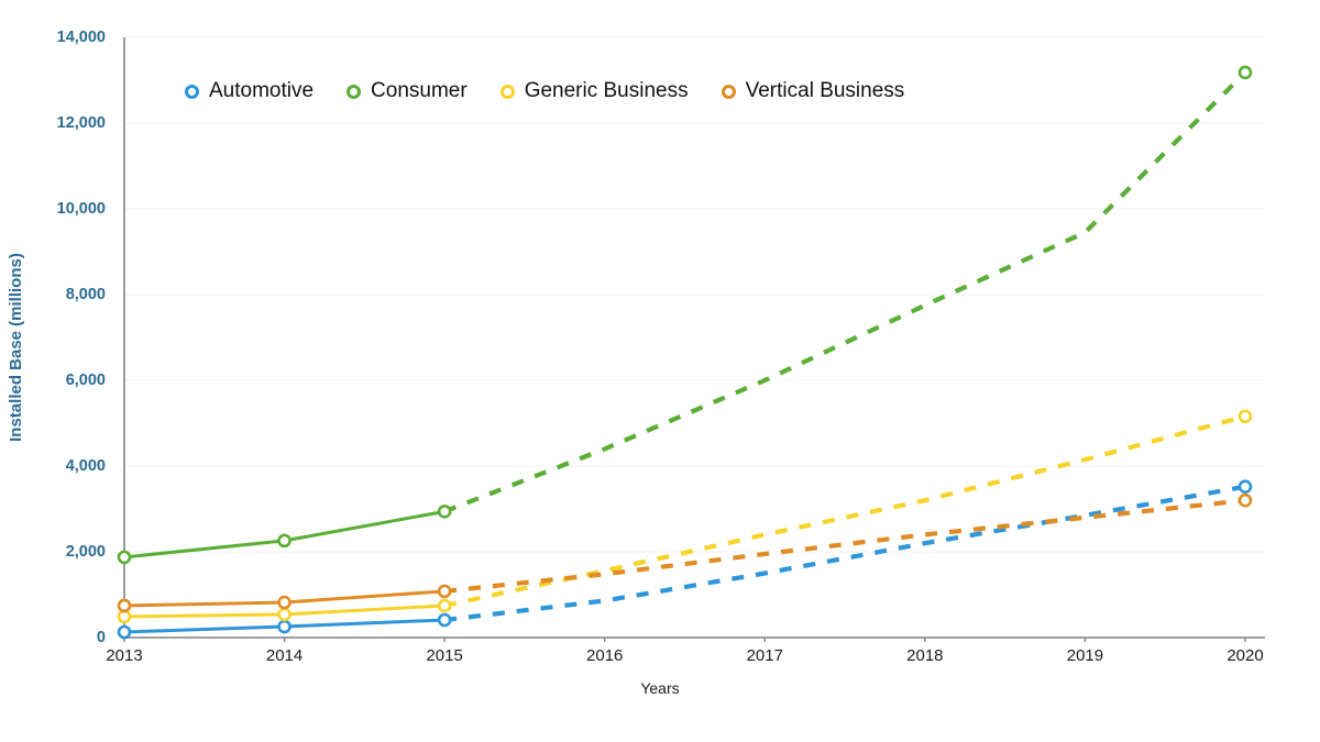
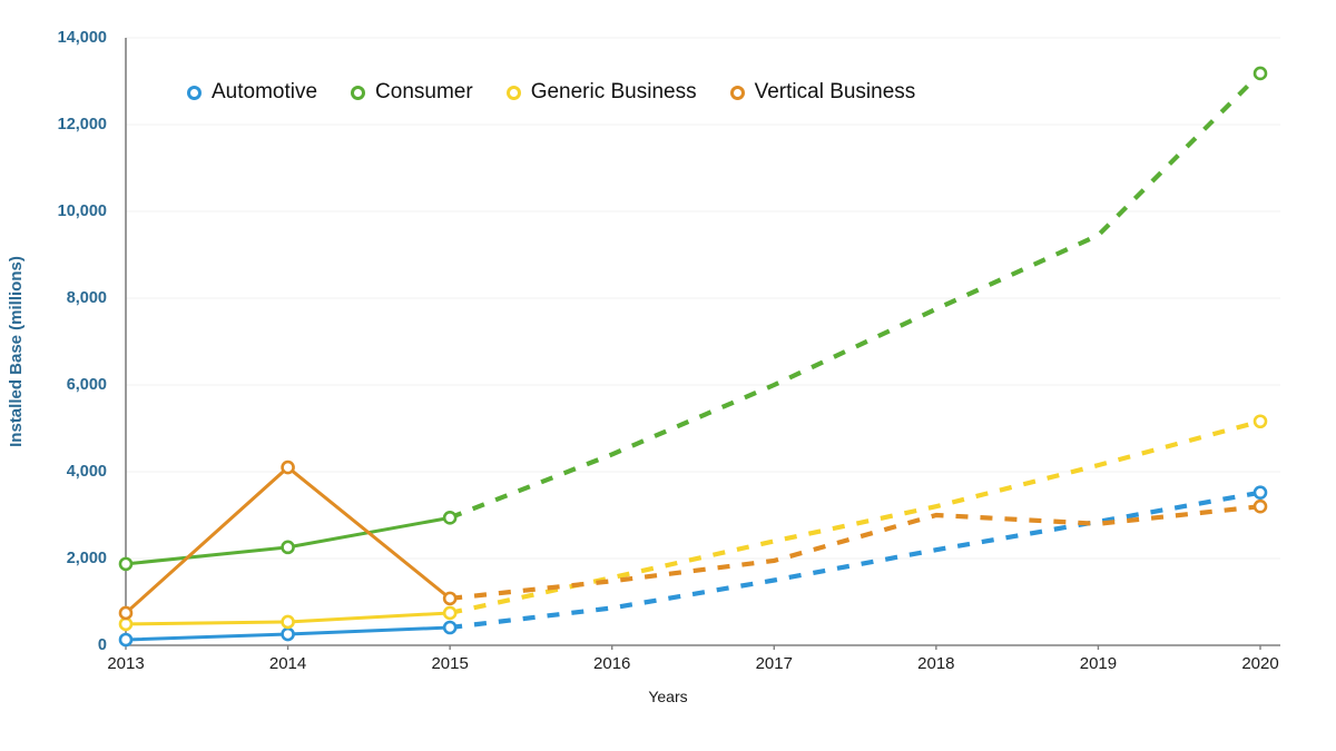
Vertical Business/2014: 800 -> 4100
Vertical Business/2018: 2400 -> 3000
